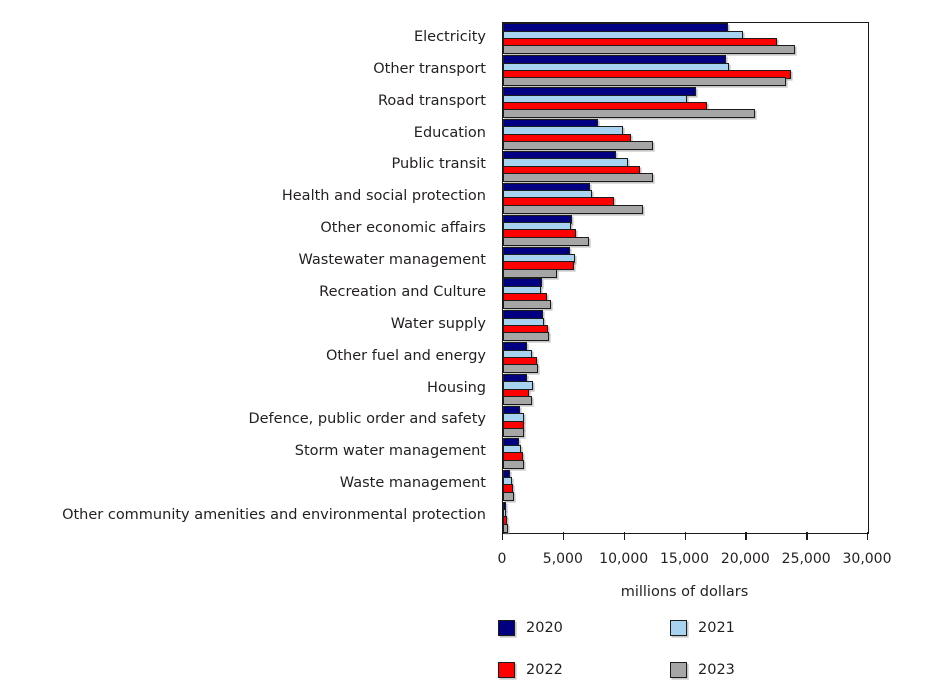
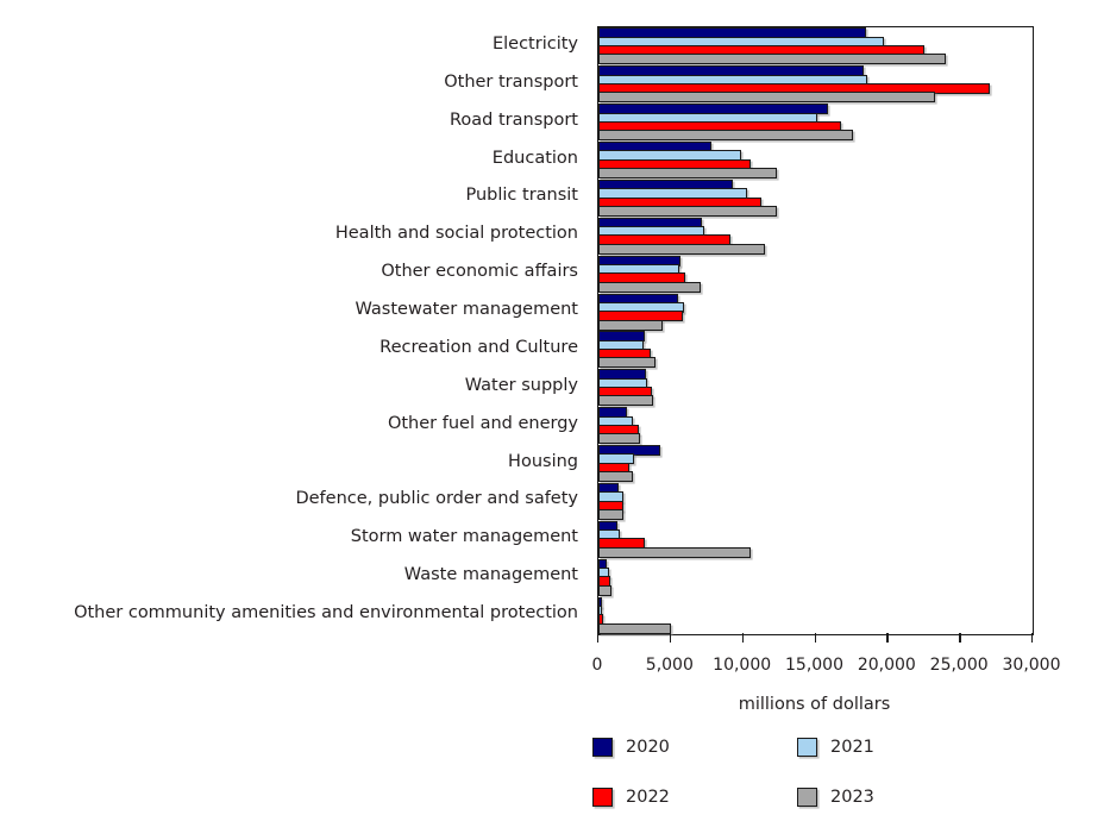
2022/Other transport: 23700 -> 27000
2023/Road transport: 20700 -> 17600
2020/Housing: 2000 -> 4300
2022/Storm water management: 1600 -> 3200
2023/Storm water management: 1700 -> 10500
2023/Other community amenities and environmental protection: 400 -> 5000
